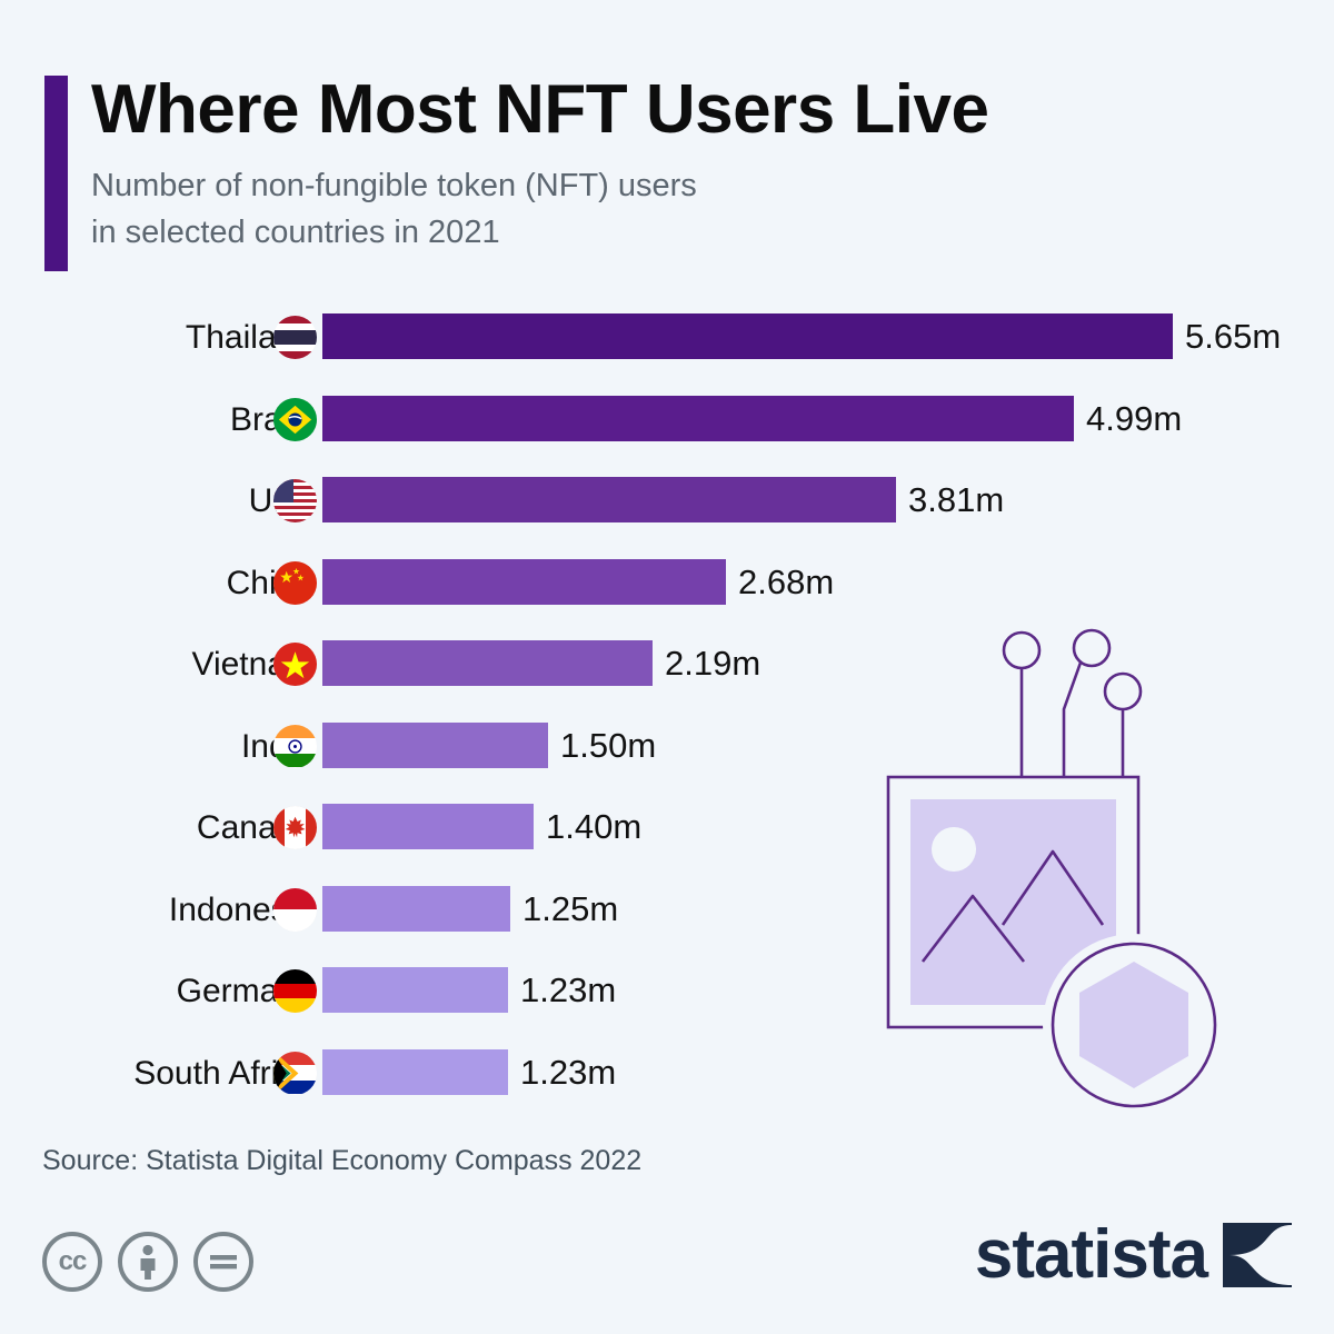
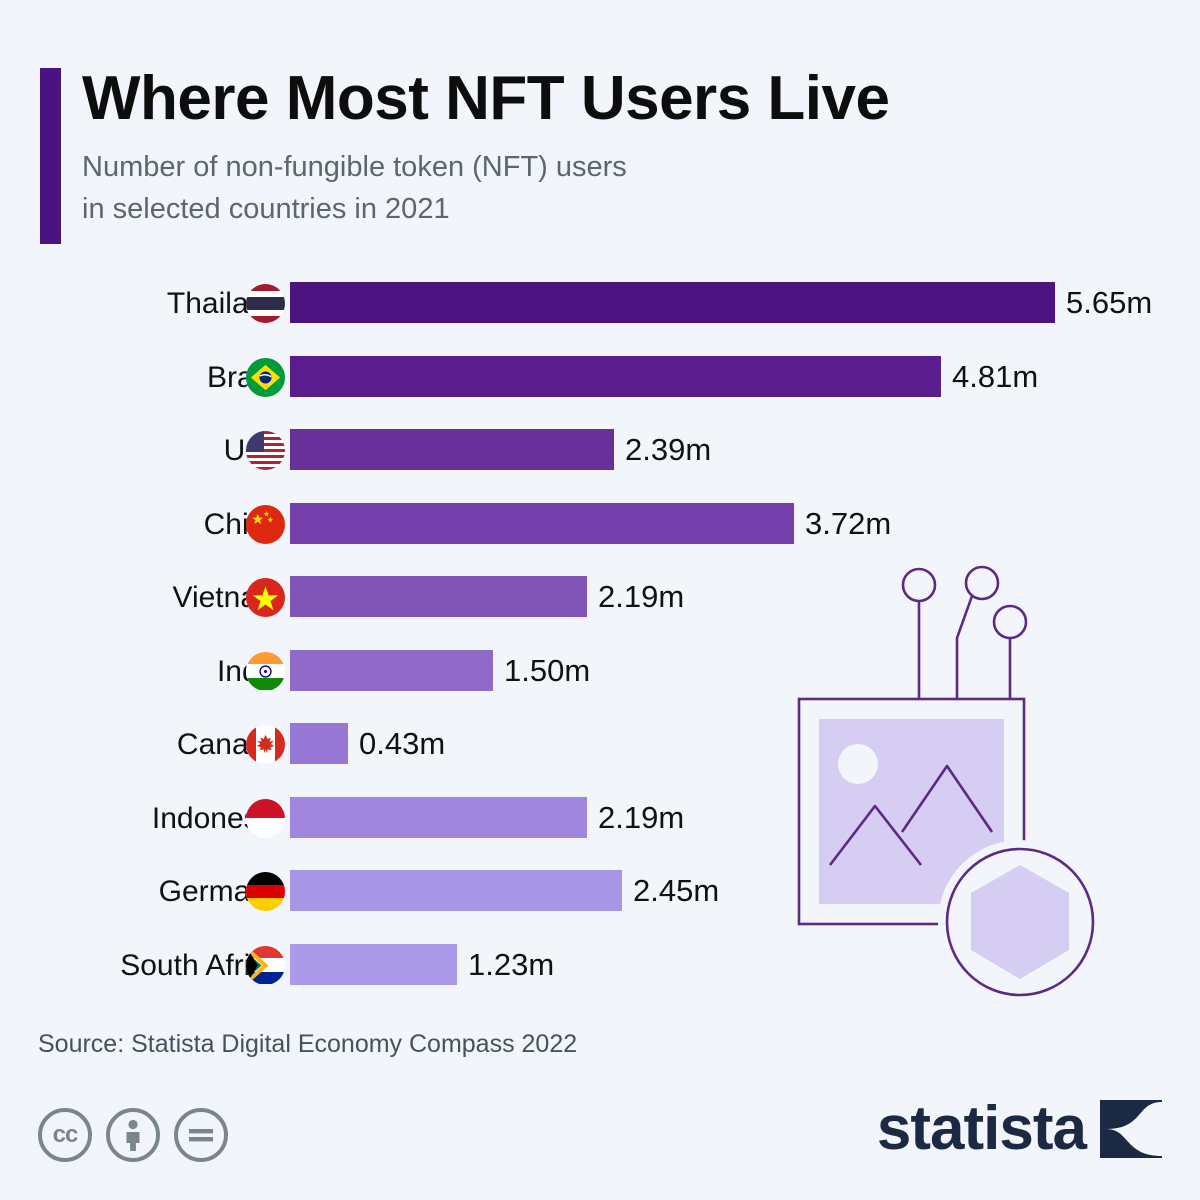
Brazil: 4.99m -> 4.81m
U.S.: 3.81m -> 2.39m
China: 2.68m -> 3.72m
Canada: 1.40m -> 0.43m
Indonesia: 1.25m -> 2.19m
Germany: 1.23m -> 2.45m
